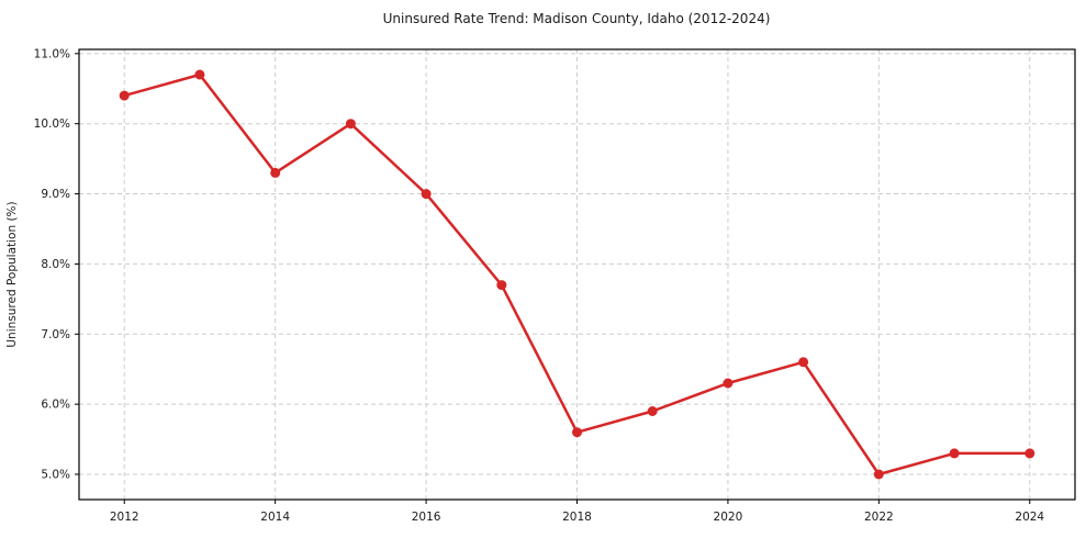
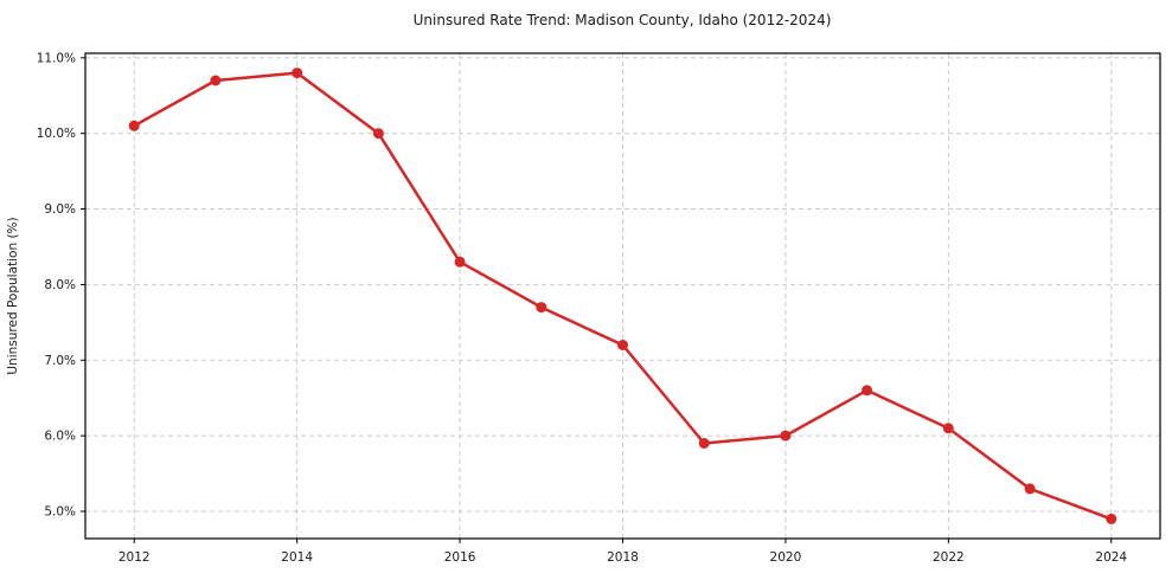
2012: 10.4% -> 10.1%
2014: 9.3% -> 10.8%
2016: 9.0% -> 8.3%
2018: 5.6% -> 7.2%
2020: 6.3% -> 6.0%
2022: 5.0% -> 6.1%
2024: 5.3% -> 4.9%
